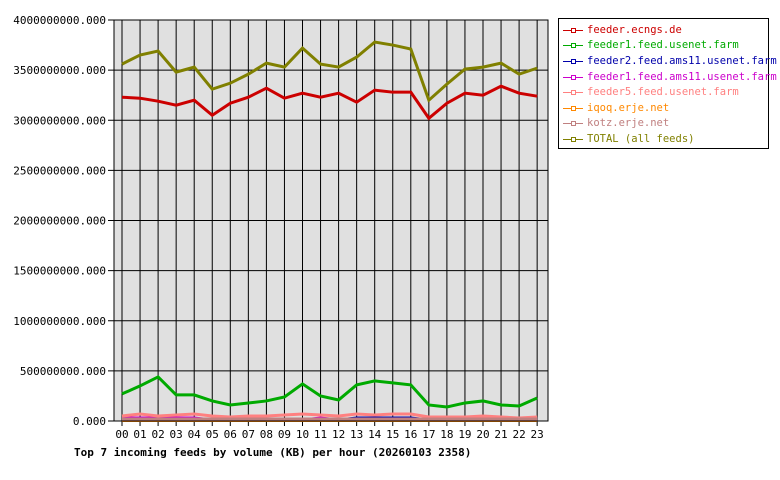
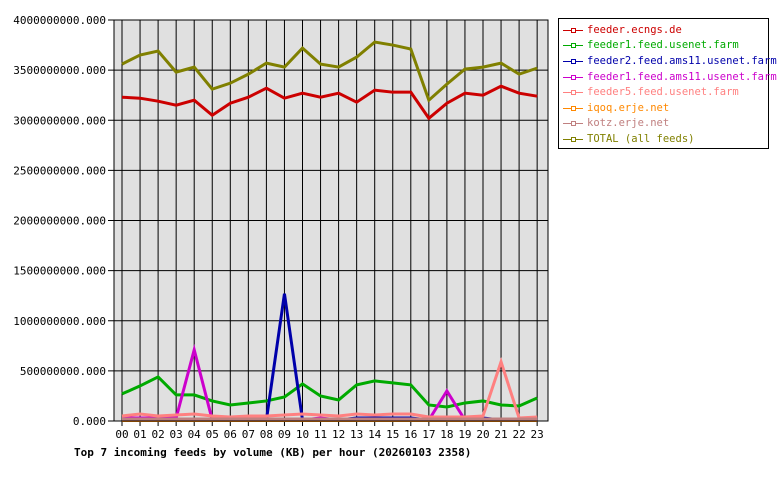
feeder1.feed.ams11.usenet.farm/04: 30000000 -> 710000000
feeder2.feed.ams11.usenet.farm/09: 10000000 -> 1270000000
feeder1.feed.ams11.usenet.farm/18: 10000000 -> 300000000
feeder5.feed.usenet.farm/21: 40000000 -> 590000000
